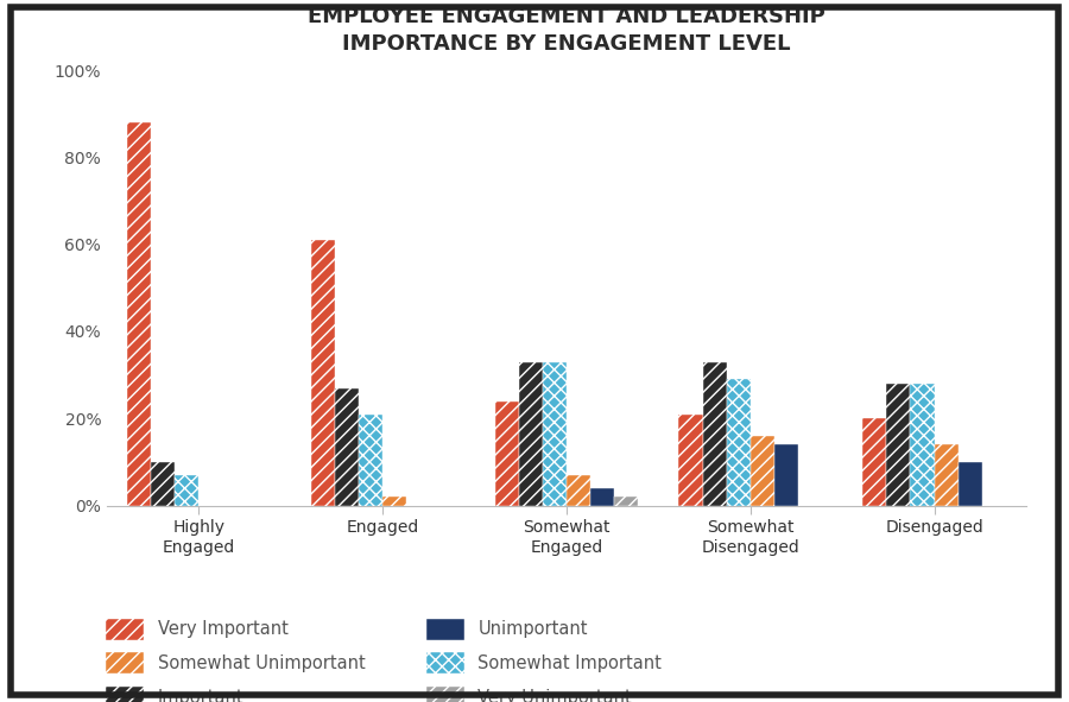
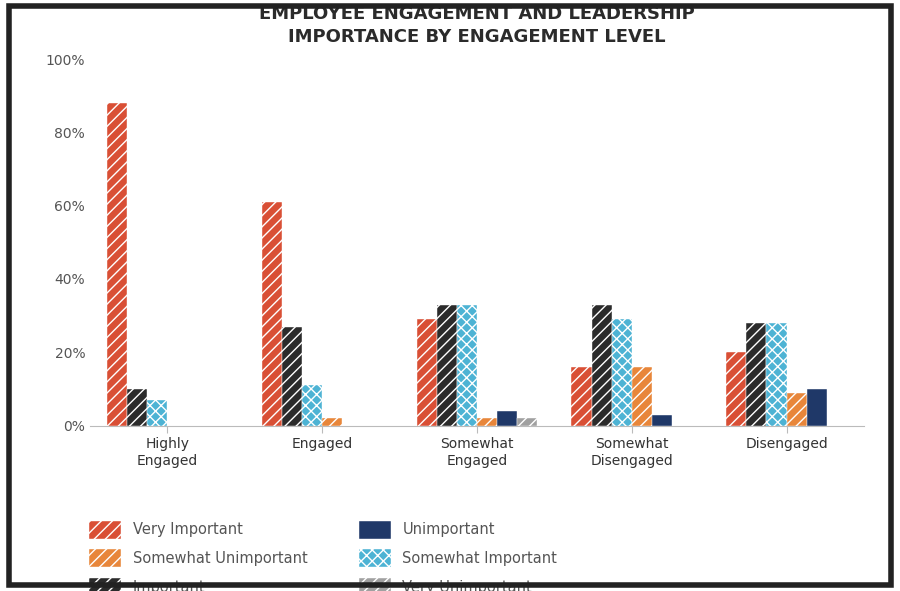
Somewhat Important/Engaged: 21% -> 11%
Very Important/Somewhat Engaged: 24% -> 29%
Somewhat Unimportant/Somewhat Engaged: 7% -> 2%
Very Important/Somewhat Disengaged: 21% -> 16%
Unimportant/Somewhat Disengaged: 14% -> 3%
Somewhat Unimportant/Disengaged: 14% -> 9%
